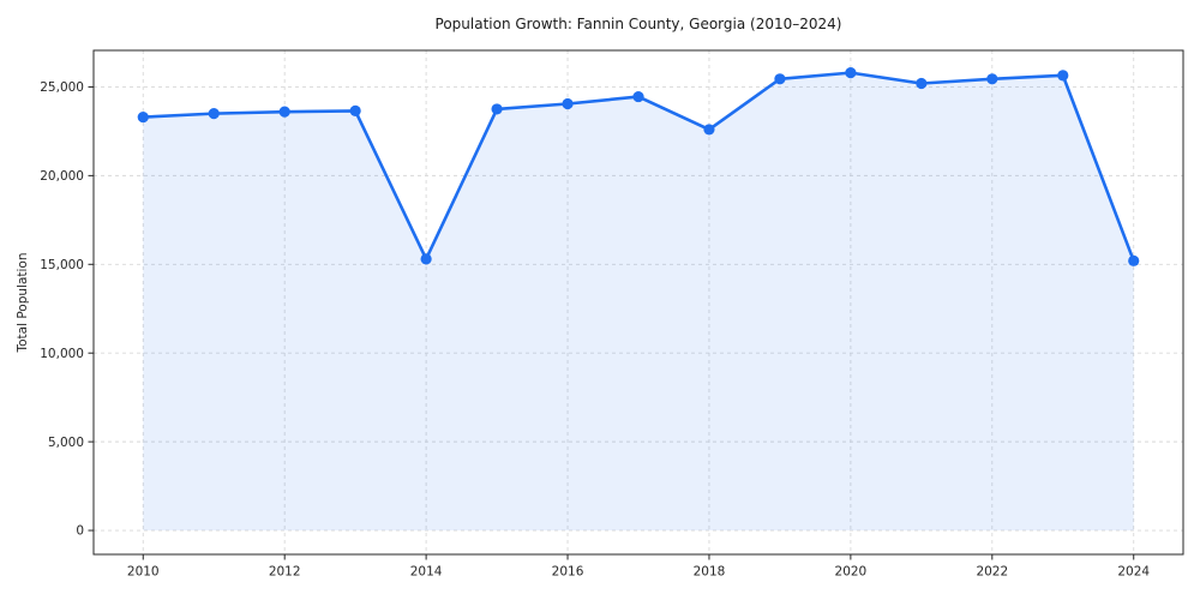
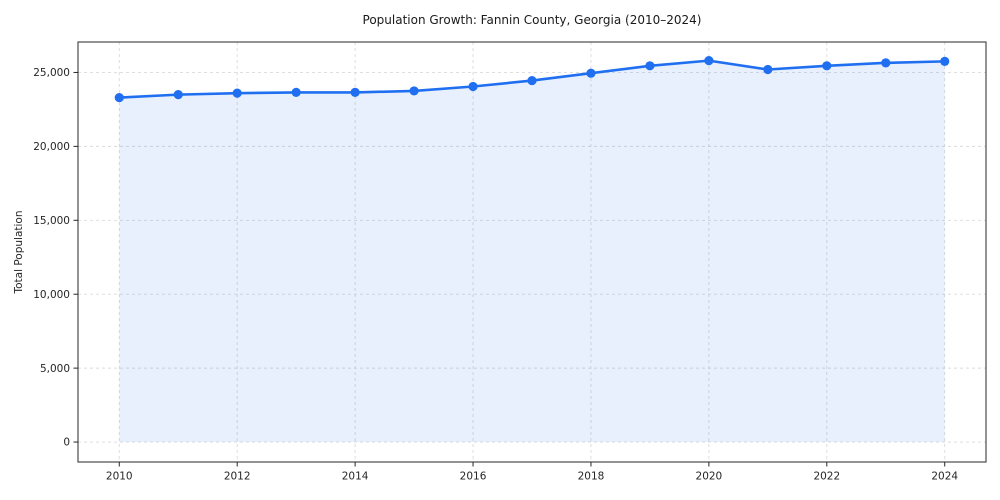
2014: 15300 -> 23600
2018: 22600 -> 25000
2024: 15200 -> 25800
